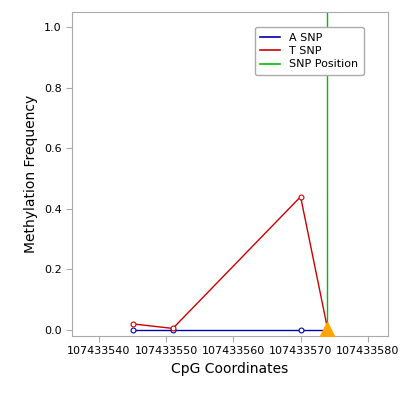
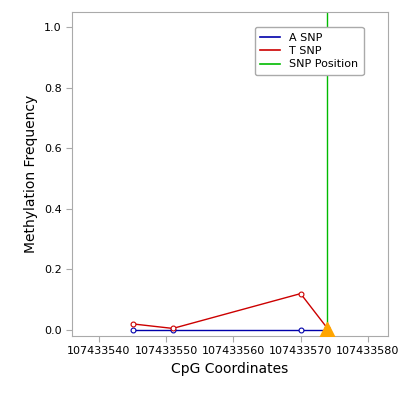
T SNP/107433570: 0.440 -> 0.120
